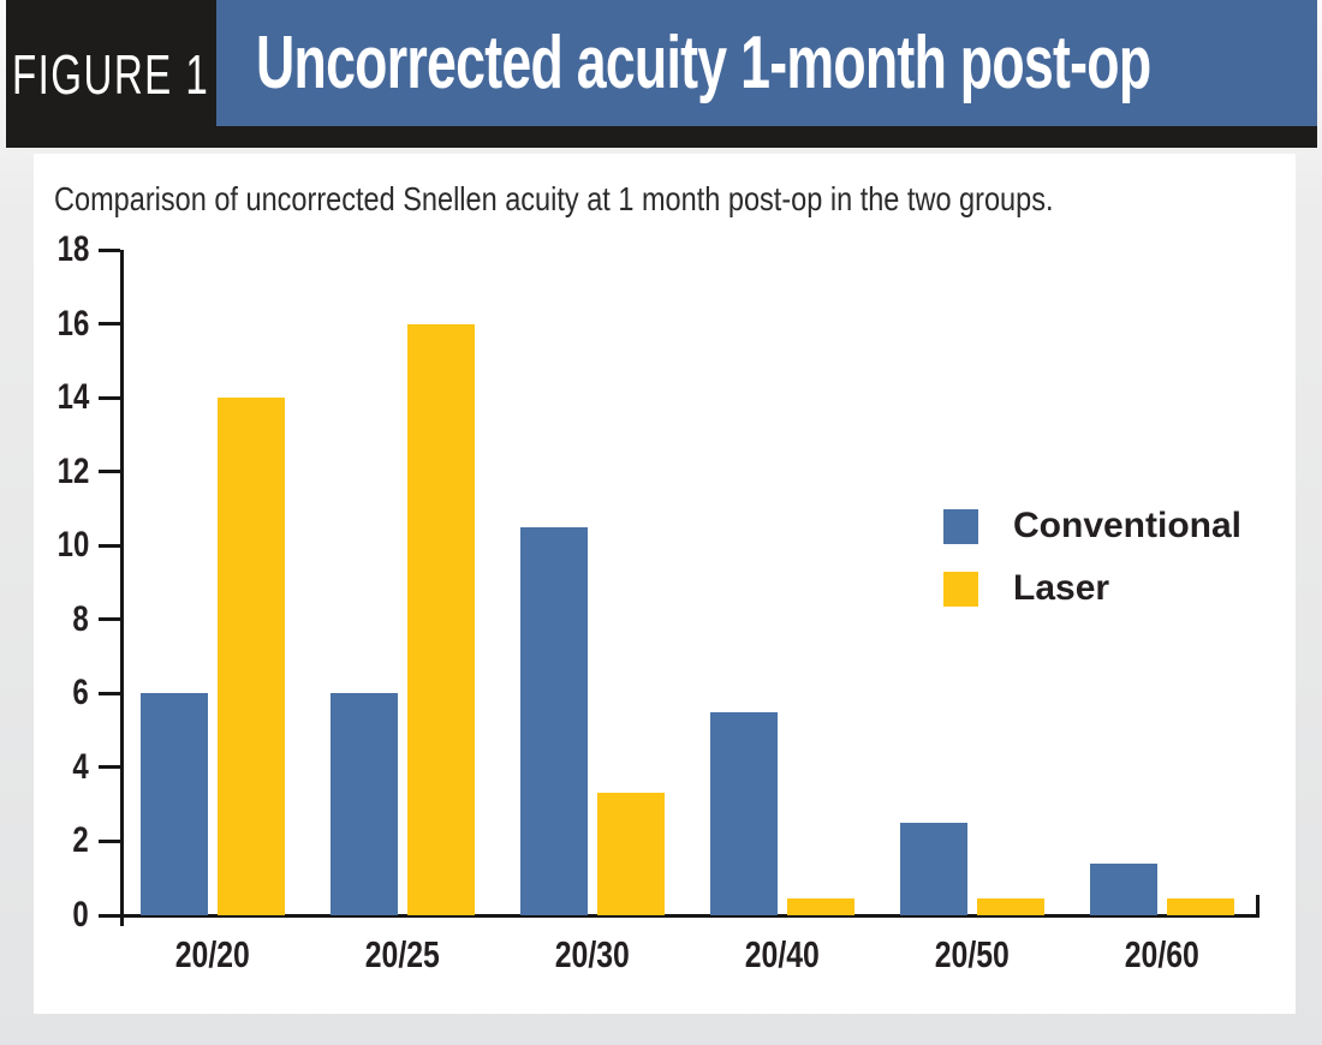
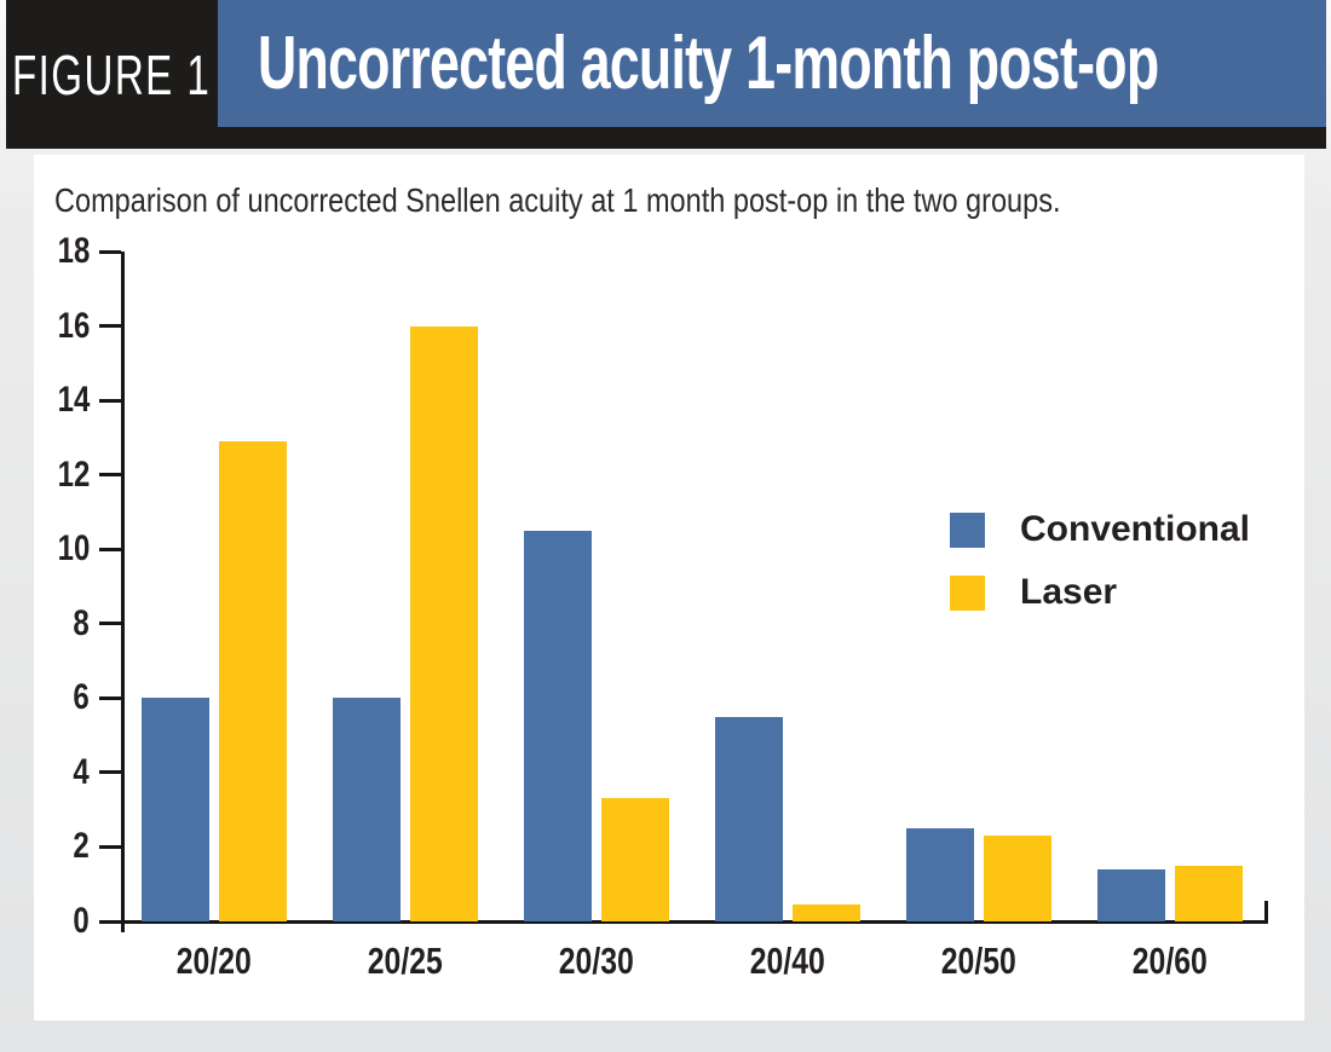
Laser/20/20: 14.0 -> 12.9
Laser/20/50: 0.5 -> 2.3
Laser/20/60: 0.5 -> 1.5
